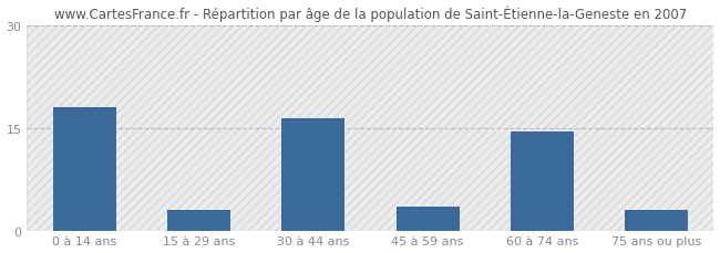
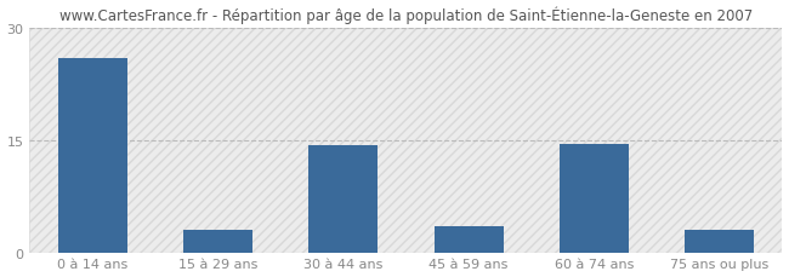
0 à 14 ans: 18.0 -> 26.0
30 à 44 ans: 16.5 -> 14.4
